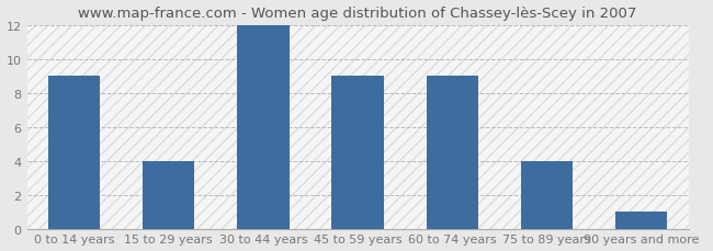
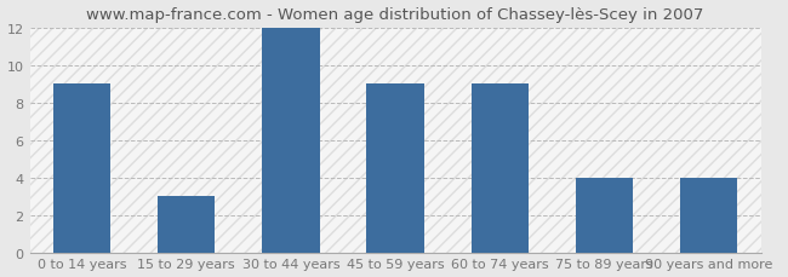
15 to 29 years: 4 -> 3
90 years and more: 1 -> 4
